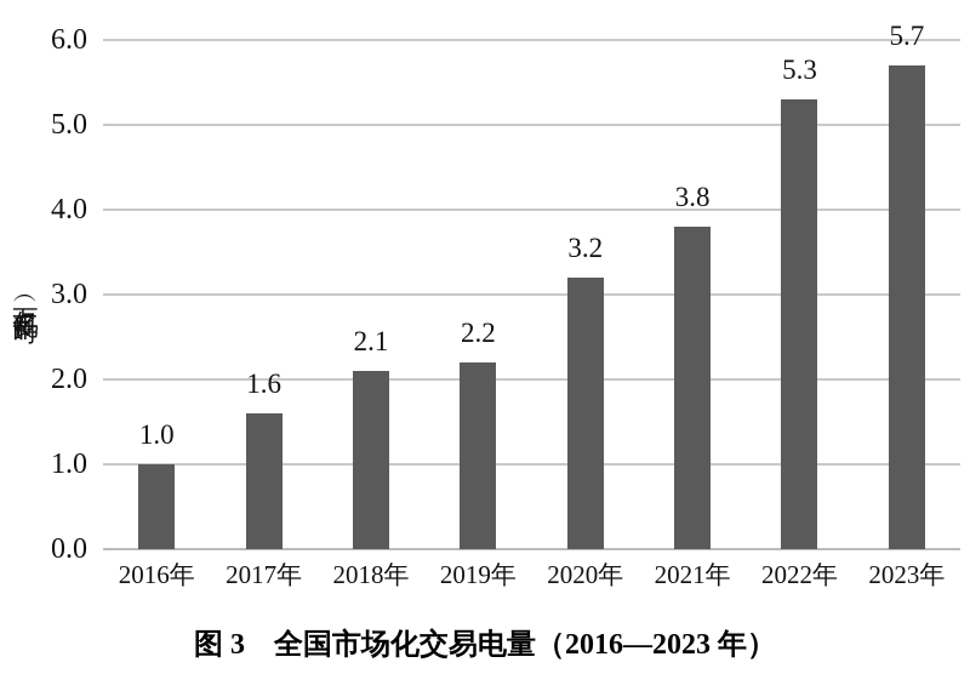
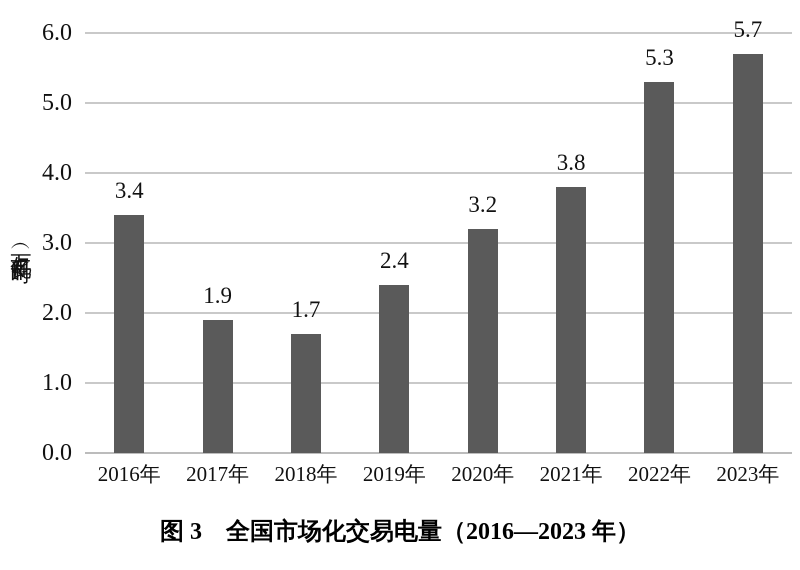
2016年: 1.0 -> 3.4
2017年: 1.6 -> 1.9
2018年: 2.1 -> 1.7
2019年: 2.2 -> 2.4
